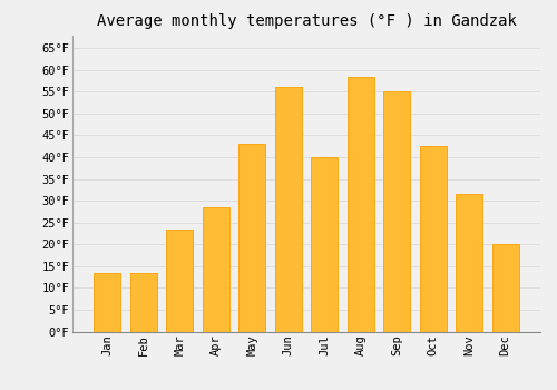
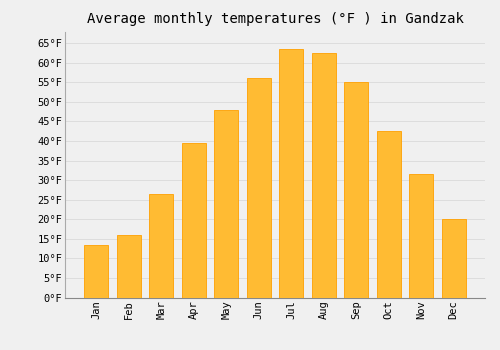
Feb: 13.5°F -> 16.0°F
Mar: 23.5°F -> 26.5°F
Apr: 28.5°F -> 39.5°F
May: 43.0°F -> 48.0°F
Jul: 40.0°F -> 63.5°F
Aug: 58.5°F -> 62.5°F
